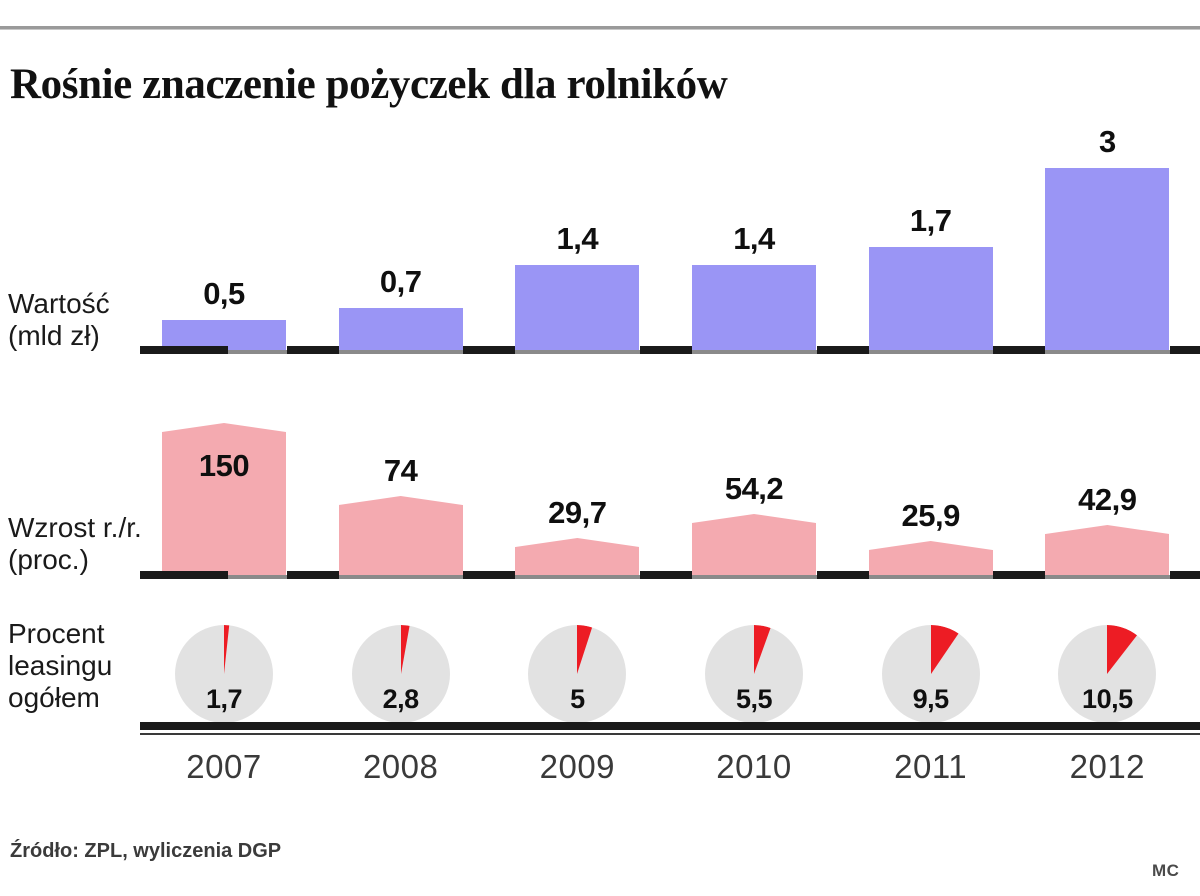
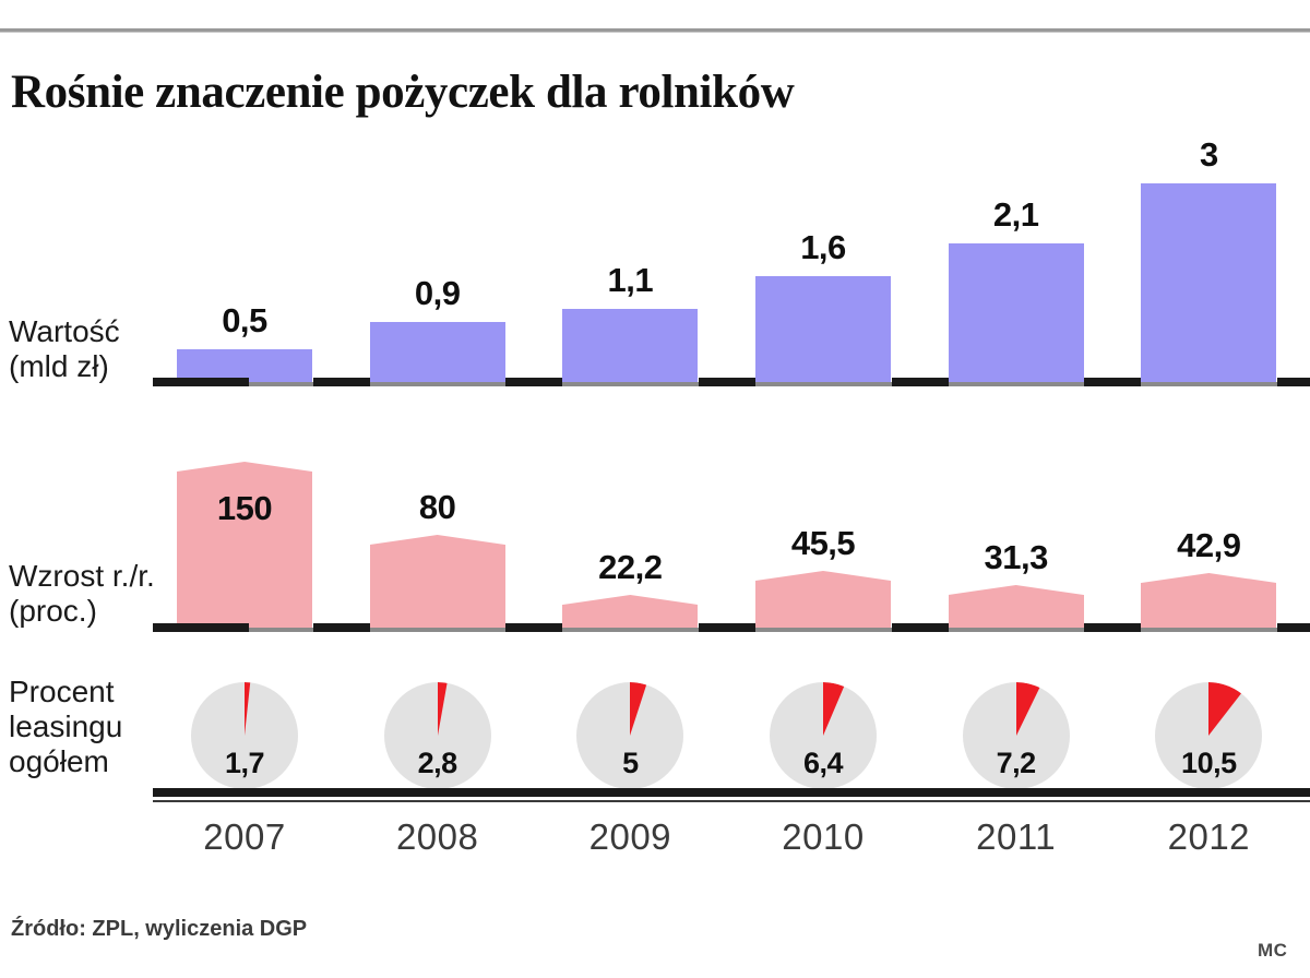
Wartość (mld zł)/2008: 0,7 -> 0,9
Wartość (mld zł)/2009: 1,4 -> 1,1
Wartość (mld zł)/2010: 1,4 -> 1,6
Wartość (mld zł)/2011: 1,7 -> 2,1
Wzrost r./r. (proc.)/2008: 74 -> 80
Wzrost r./r. (proc.)/2009: 29,7 -> 22,2
Wzrost r./r. (proc.)/2010: 54,2 -> 45,5
Wzrost r./r. (proc.)/2011: 25,9 -> 31,3
Procent leasingu ogółem/2010: 5,5 -> 6,4
Procent leasingu ogółem/2011: 9,5 -> 7,2
